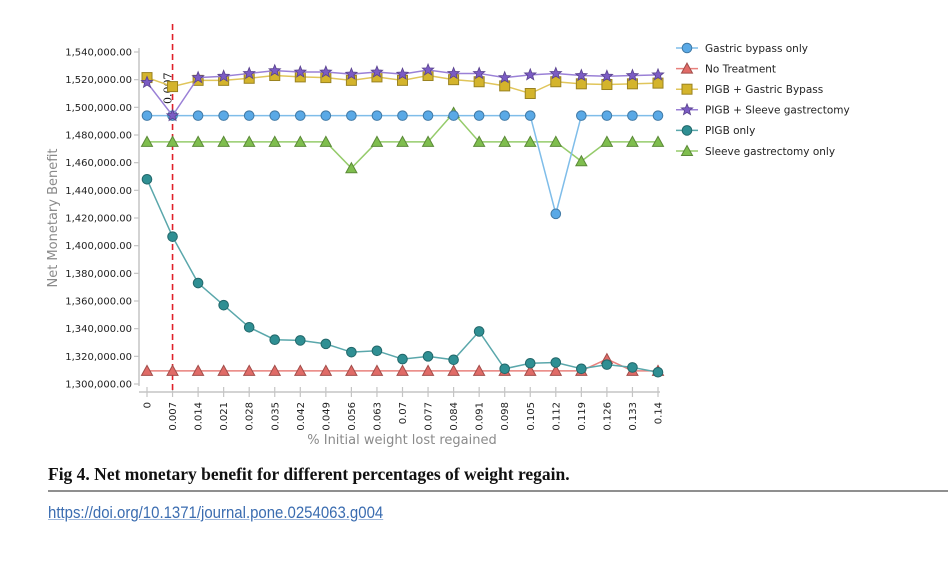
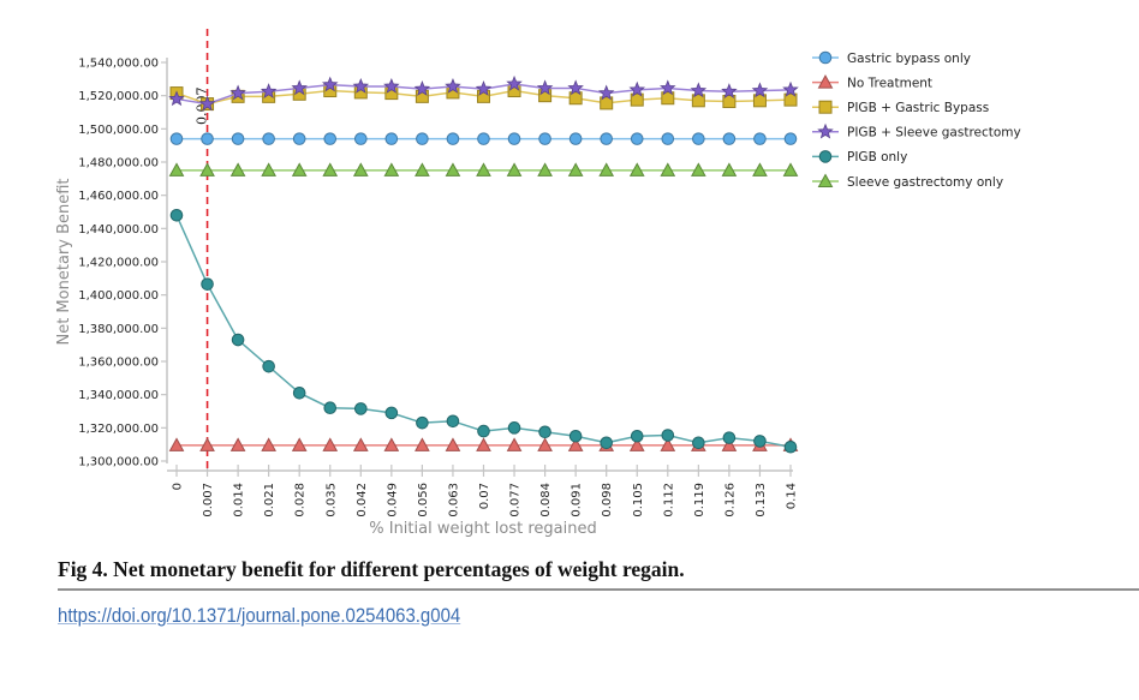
PIGB + Sleeve gastrectomy/0.007: 1494000 -> 1515000
Sleeve gastrectomy only/0.056: 1456000 -> 1475000
Sleeve gastrectomy only/0.084: 1496000 -> 1475000
PIGB only/0.091: 1338000 -> 1315000
PIGB + Gastric Bypass/0.105: 1510000 -> 1518000
Gastric bypass only/0.112: 1423000 -> 1494000
Sleeve gastrectomy only/0.119: 1461000 -> 1475000
No Treatment/0.126: 1318000 -> 1310000
